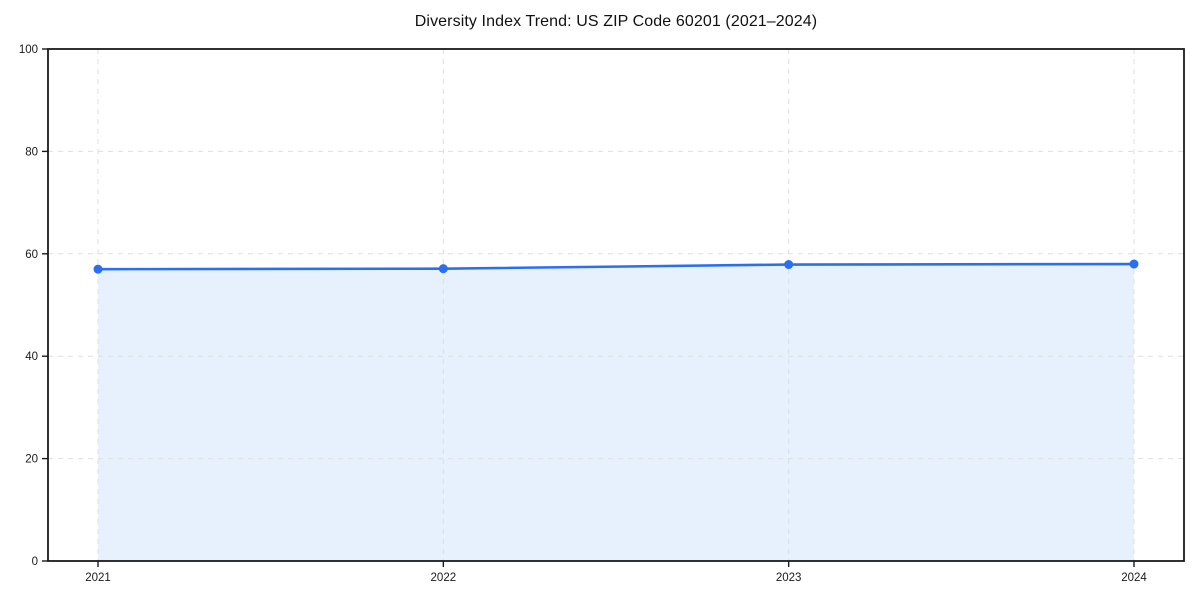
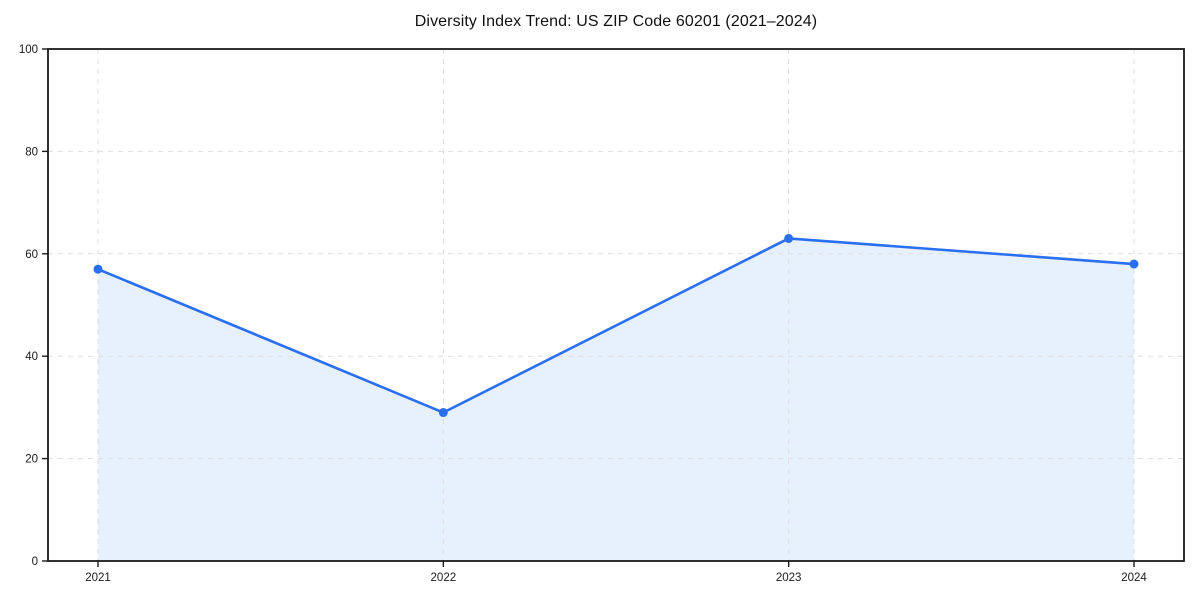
2022: 57 -> 29
2023: 58 -> 63
